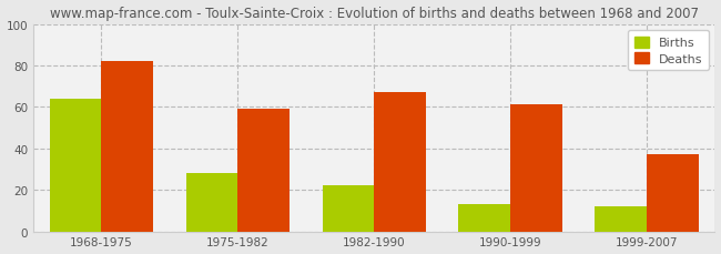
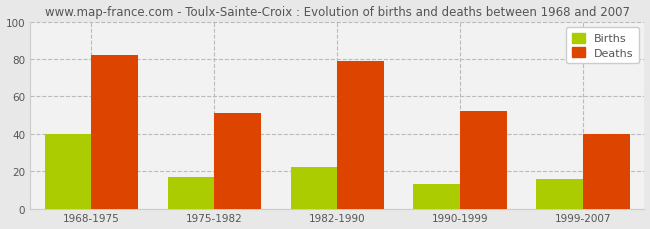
Births/1968-1975: 64 -> 40
Births/1975-1982: 28 -> 17
Deaths/1975-1982: 59 -> 51
Deaths/1982-1990: 67 -> 79
Deaths/1990-1999: 61 -> 52
Births/1999-2007: 12 -> 16
Deaths/1999-2007: 37 -> 40
